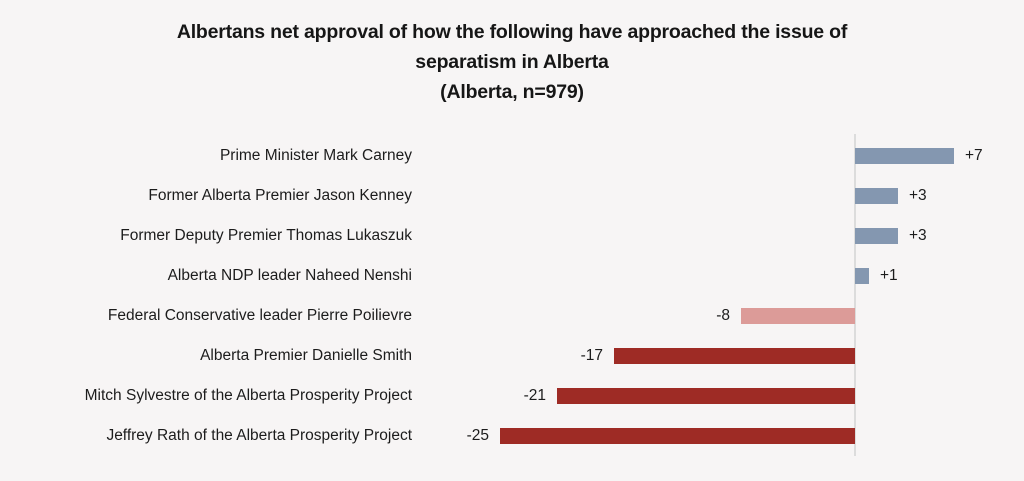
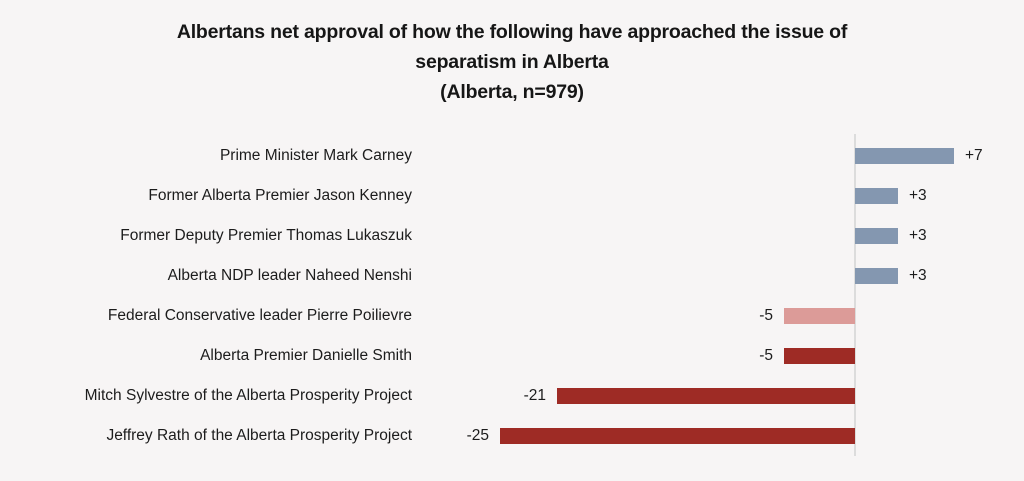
Alberta NDP leader Naheed Nenshi: +1 -> +3
Federal Conservative leader Pierre Poilievre: -8 -> -5
Alberta Premier Danielle Smith: -17 -> -5
